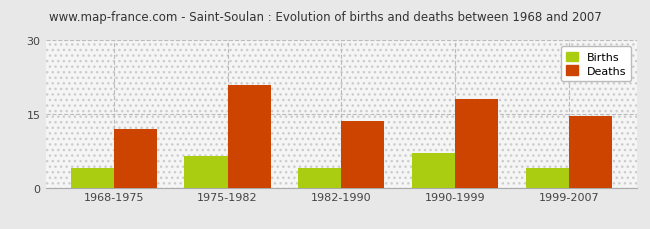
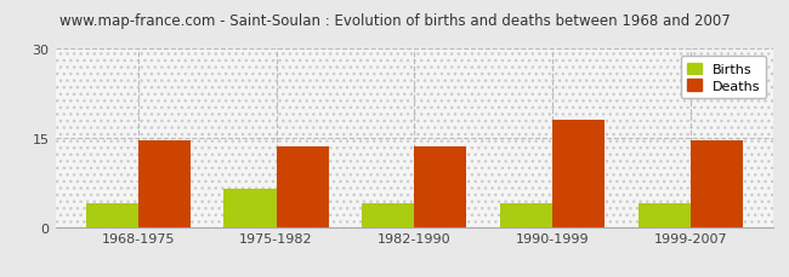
Deaths/1968-1975: 12.0 -> 14.5
Deaths/1975-1982: 21.0 -> 13.5
Births/1990-1999: 7.0 -> 4.0
